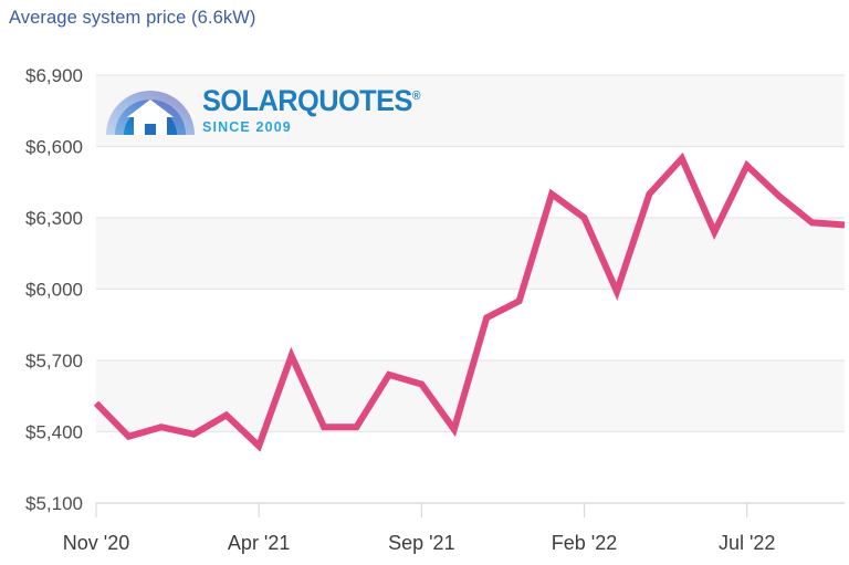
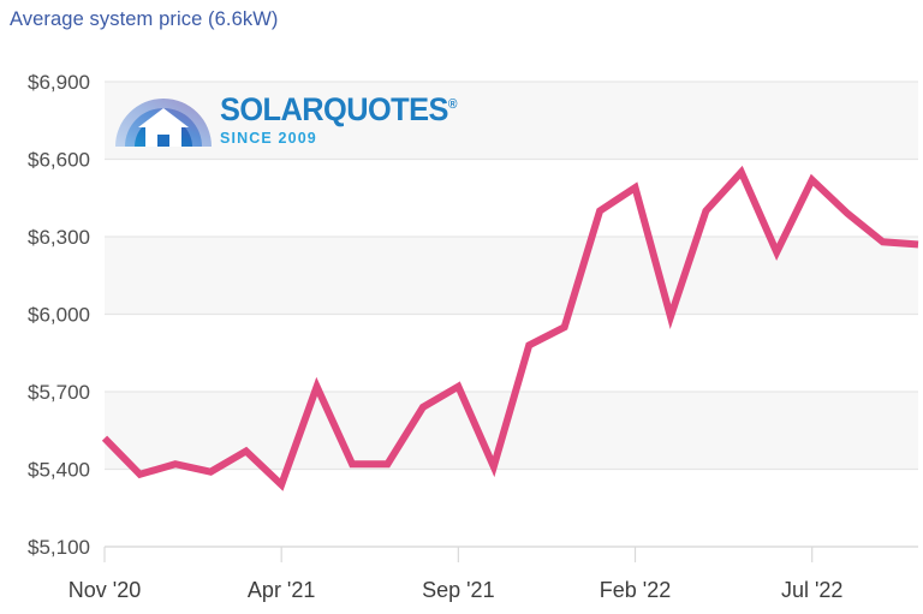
Sep '21: $5600 -> $5720
Feb '22: $6300 -> $6490
